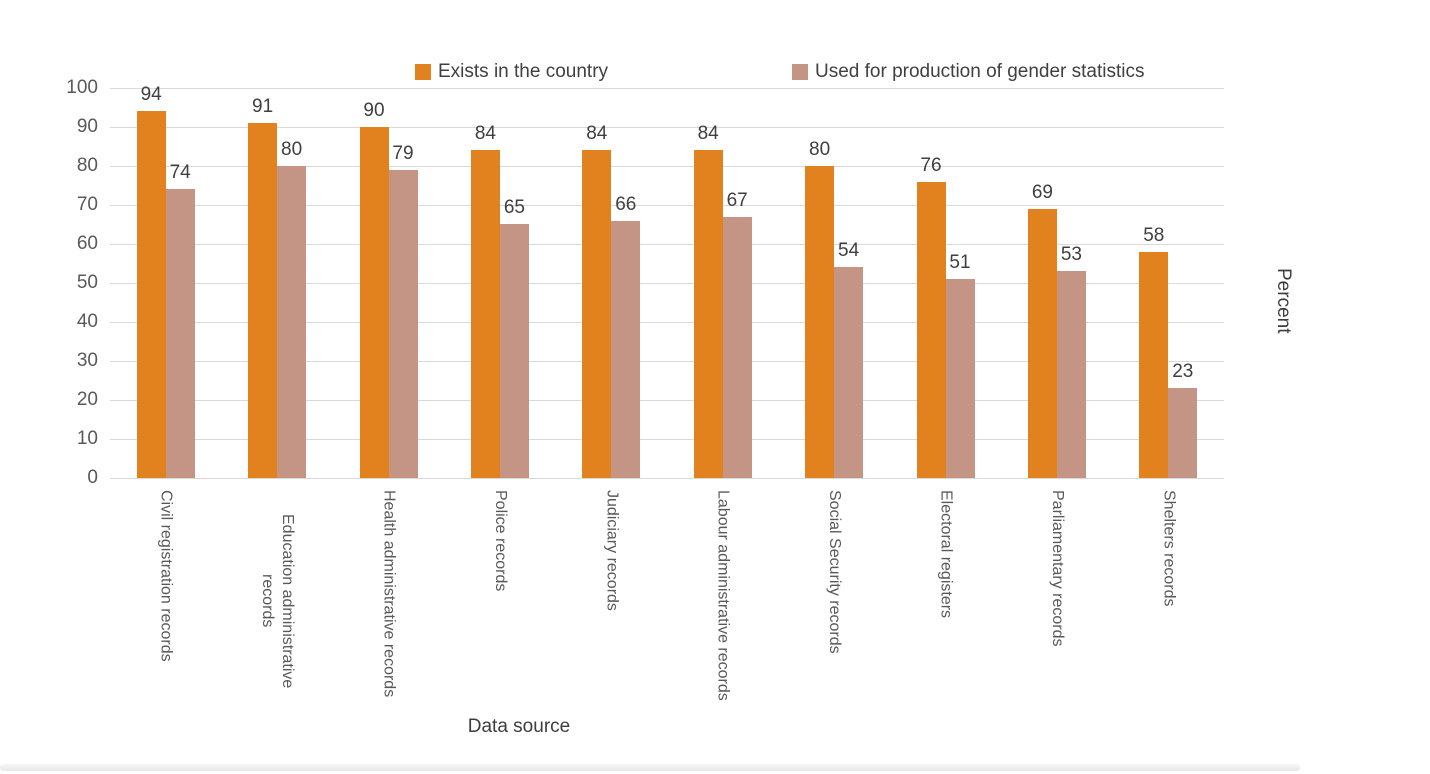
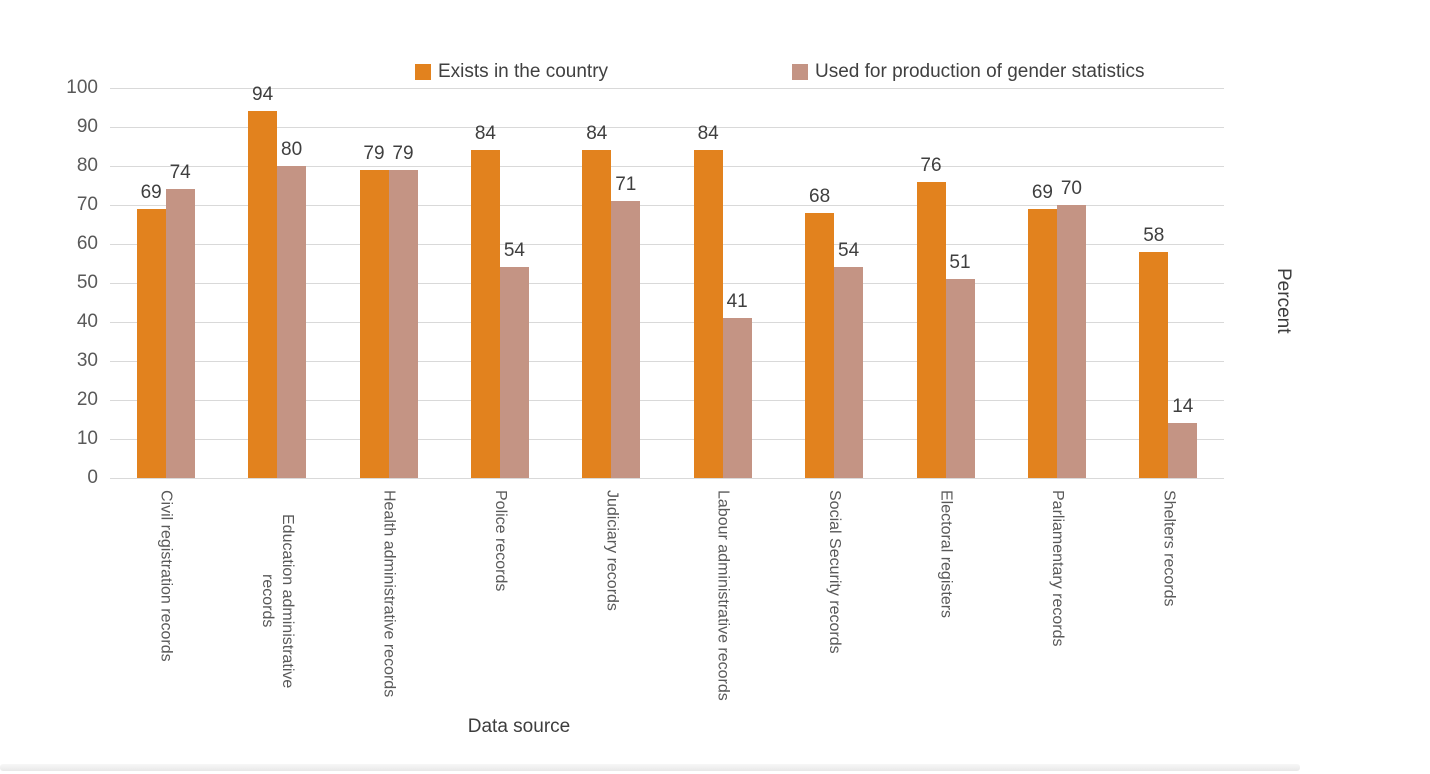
Exists in the country/Civil registration records: 94 -> 69
Exists in the country/Education administrative records: 91 -> 94
Exists in the country/Health administrative records: 90 -> 79
Used for production of gender statistics/Police records: 65 -> 54
Used for production of gender statistics/Judiciary records: 66 -> 71
Used for production of gender statistics/Labour administrative records: 67 -> 41
Exists in the country/Social Security records: 80 -> 68
Used for production of gender statistics/Parliamentary records: 53 -> 70
Used for production of gender statistics/Shelters records: 23 -> 14
